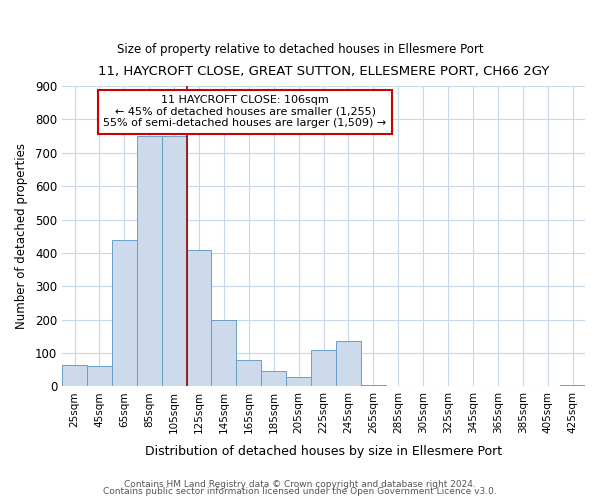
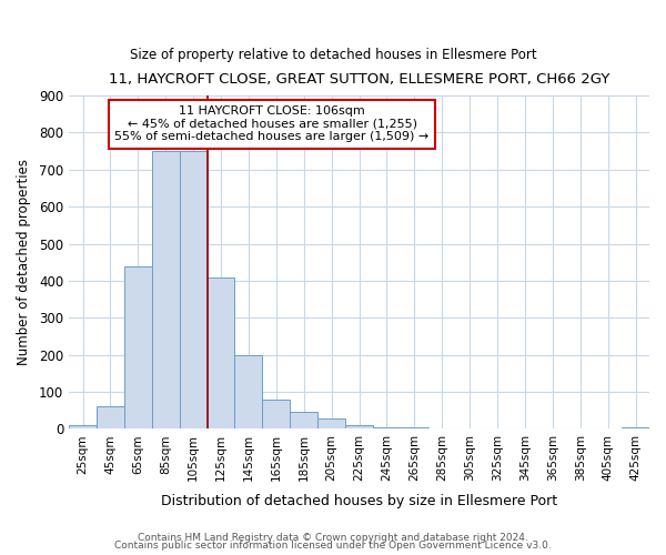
25sqm: 65 -> 10
225sqm: 110 -> 10
245sqm: 135 -> 5
